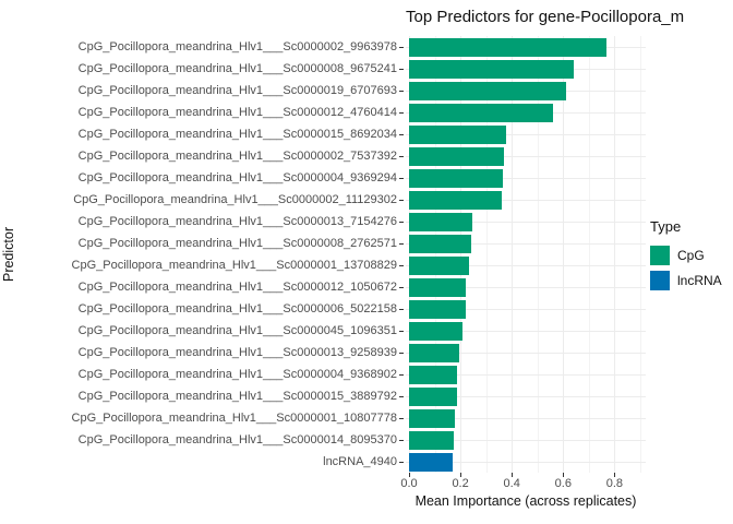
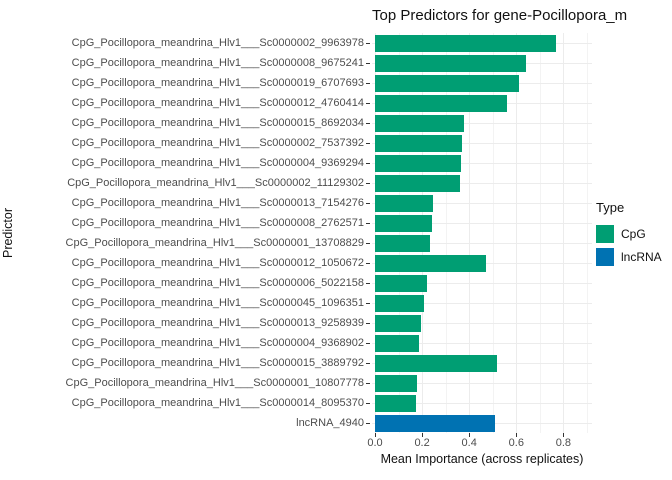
CpG_Pocillopora_meandrina_Hlv1___Sc0000012_1050672: 0.22 -> 0.47
CpG_Pocillopora_meandrina_Hlv1___Sc0000015_3889792: 0.18 -> 0.52
lncRNA_4940: 0.17 -> 0.51
